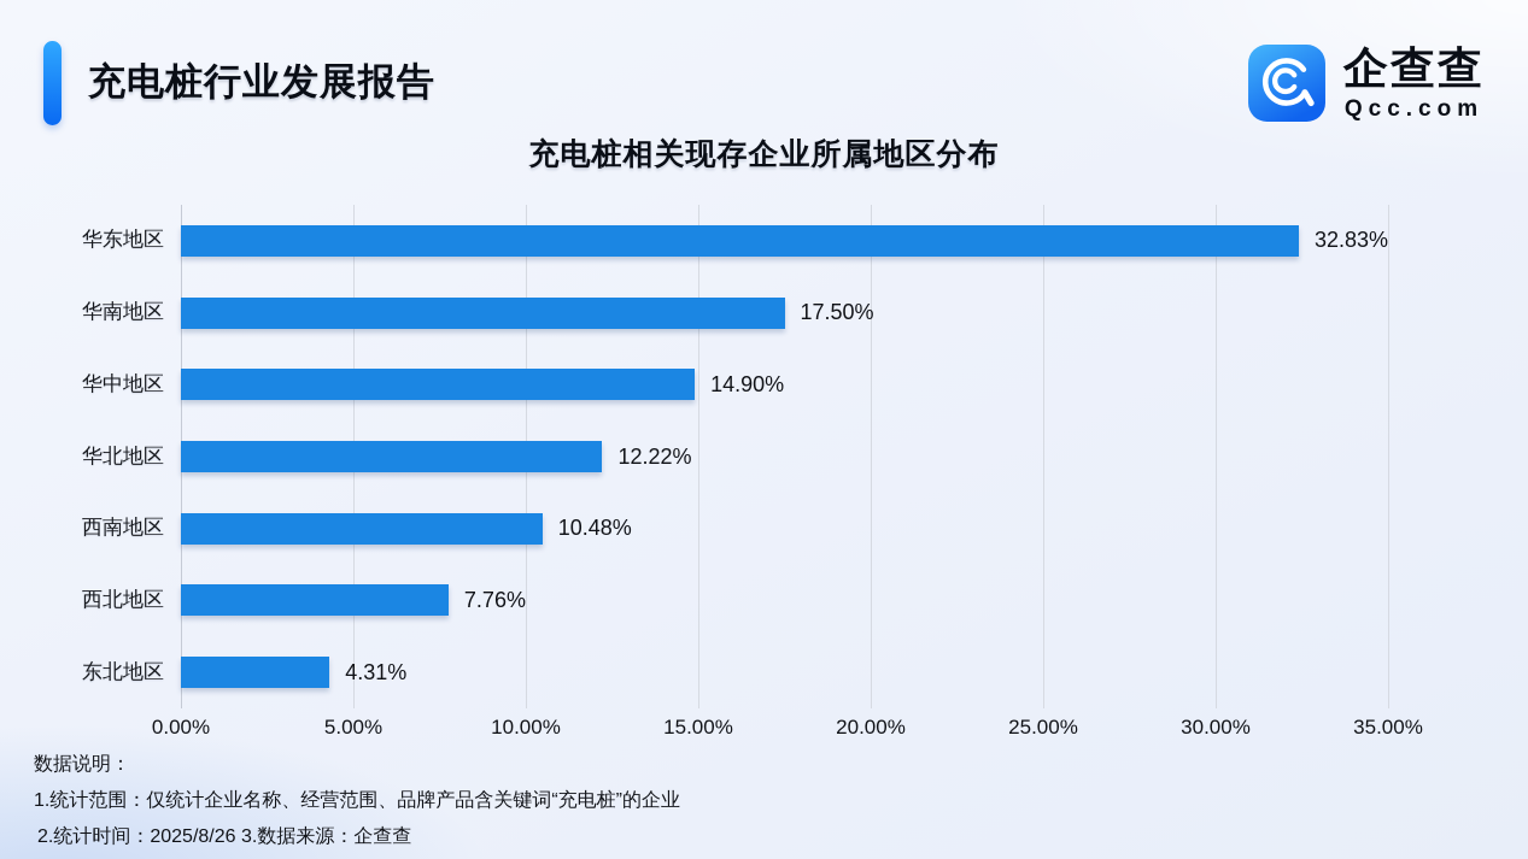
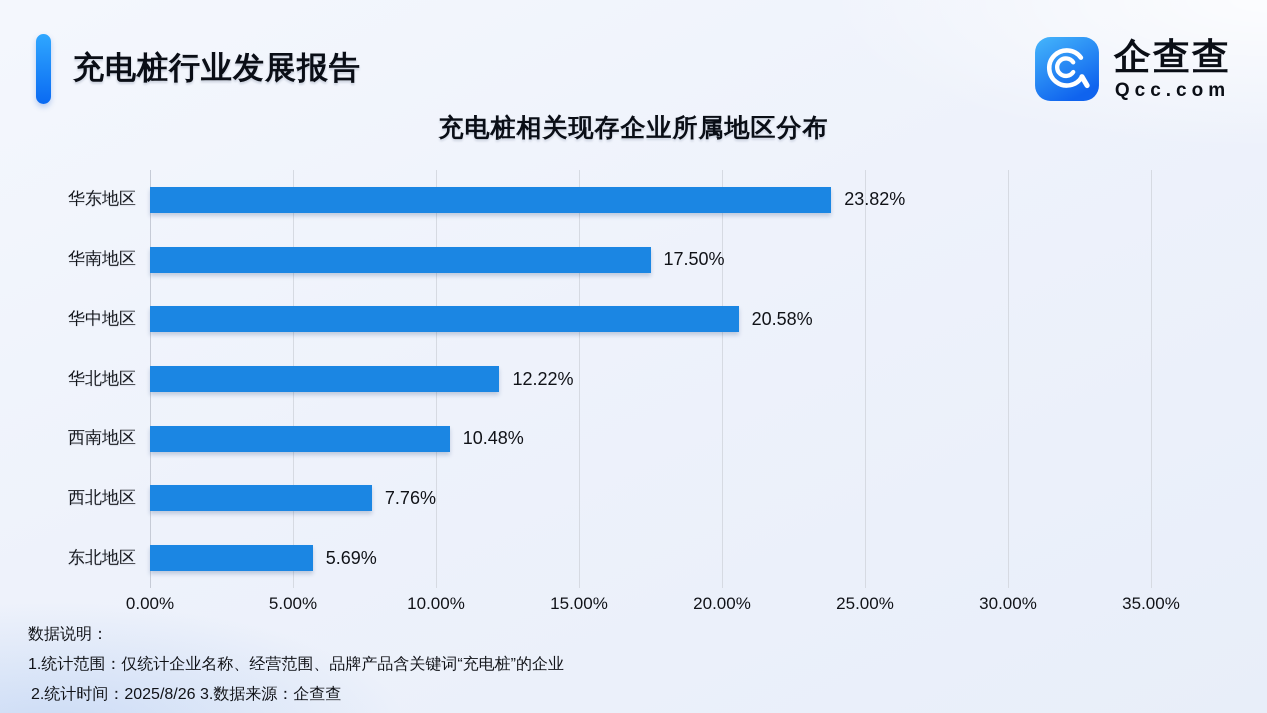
华东地区: 32.83% -> 23.82%
华中地区: 14.90% -> 20.58%
东北地区: 4.31% -> 5.69%
